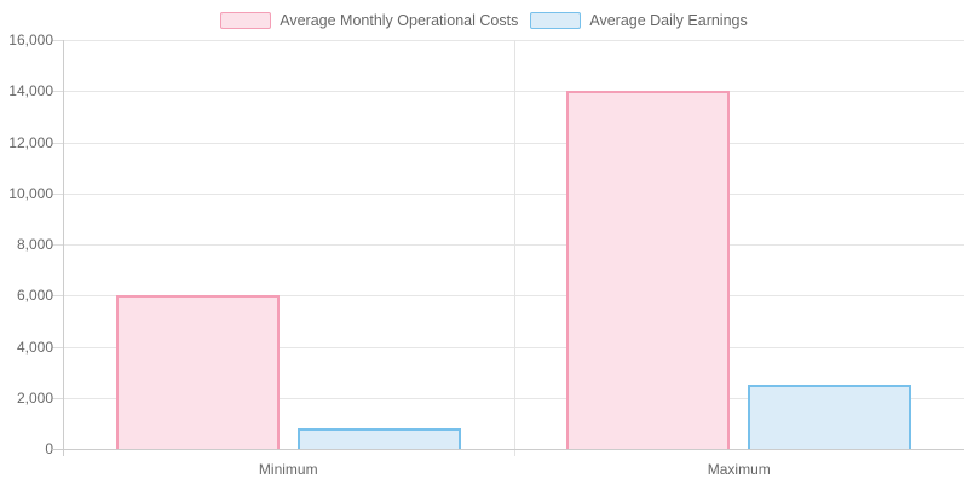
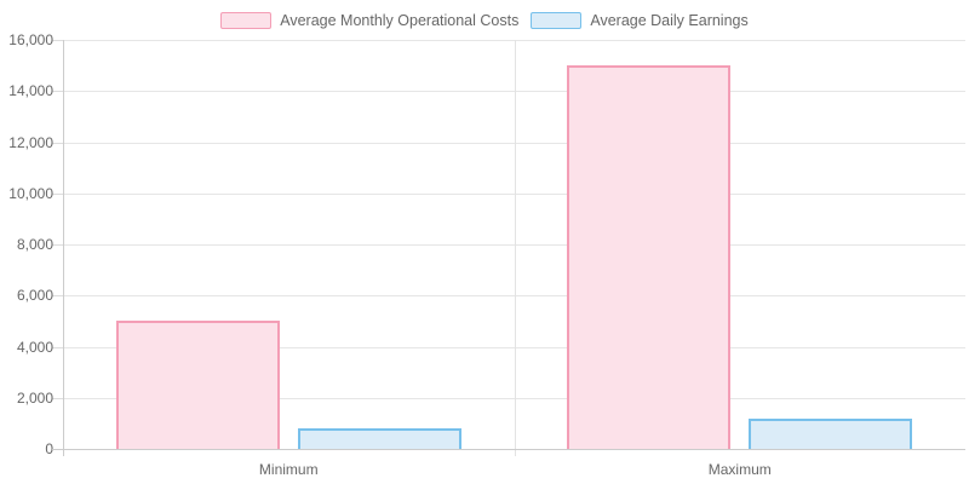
Average Monthly Operational Costs/Minimum: 6000 -> 5000
Average Monthly Operational Costs/Maximum: 14000 -> 15000
Average Daily Earnings/Maximum: 2500 -> 1200
